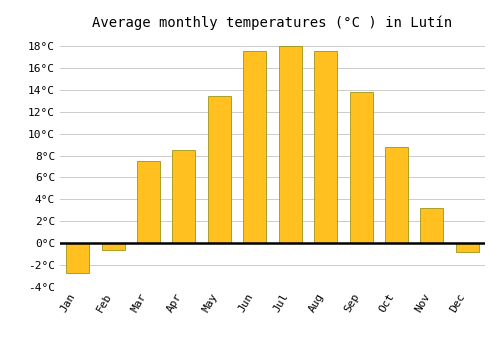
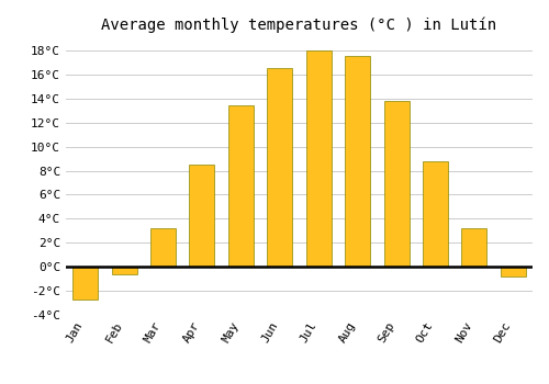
Mar: 7.5°C -> 3.2°C
Jun: 17.5°C -> 16.5°C
